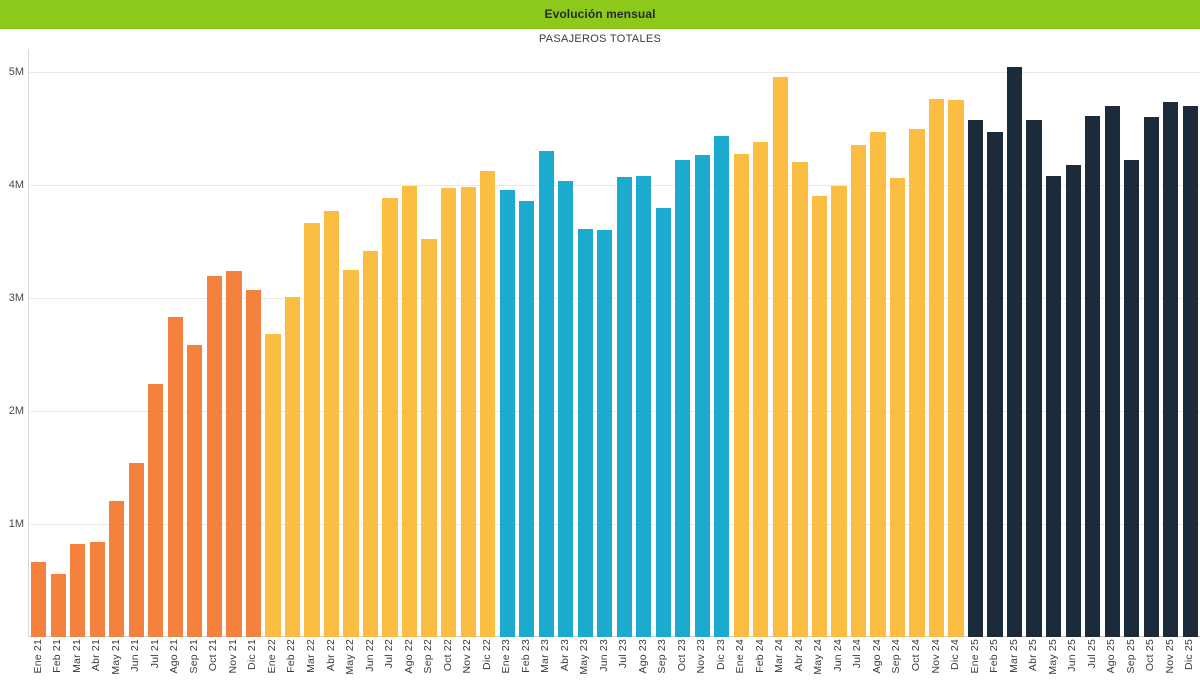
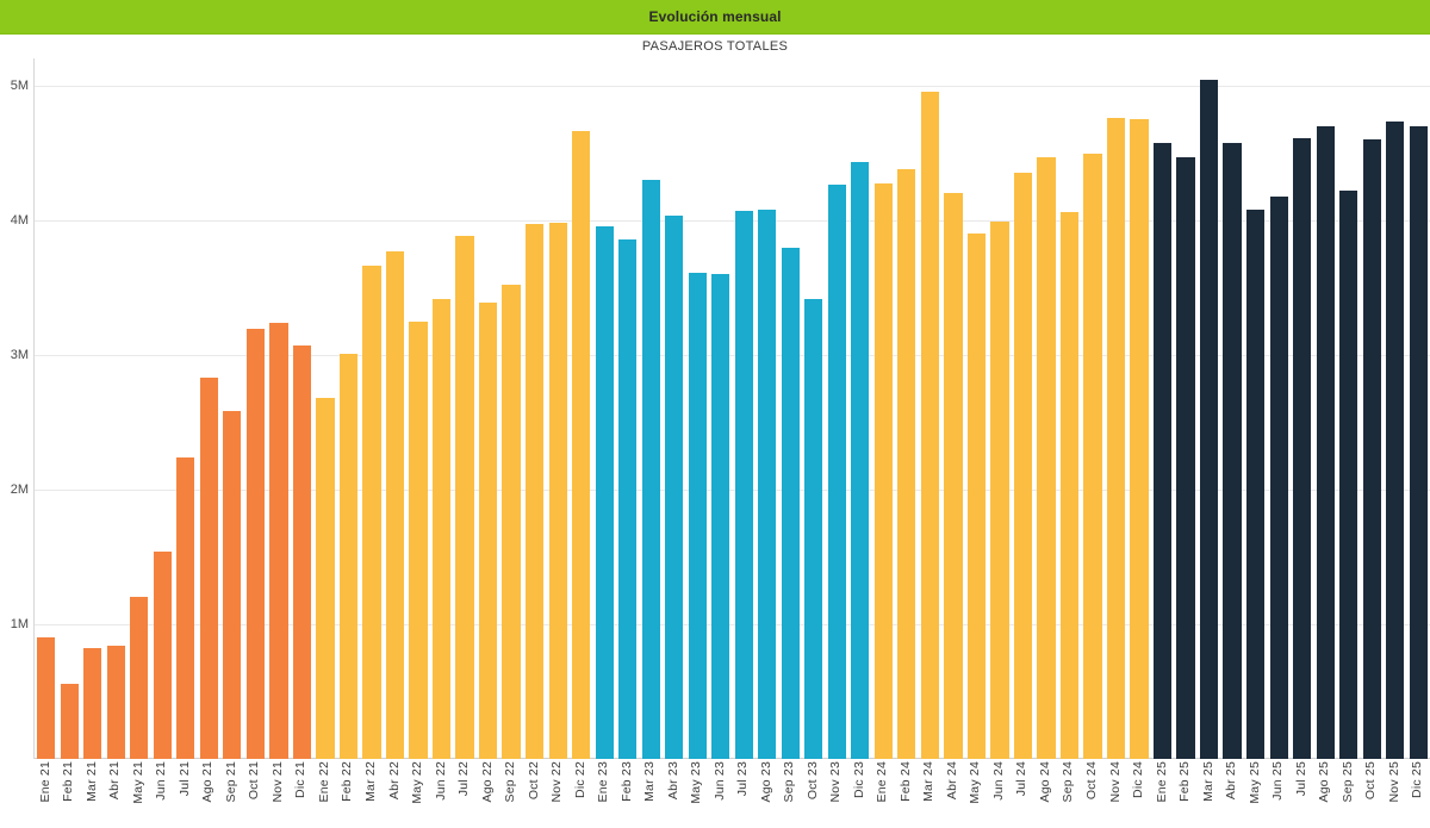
Ene 21: 0.66M -> 0.90M
Ago 22: 3.99M -> 3.39M
Dic 22: 4.12M -> 4.66M
Oct 23: 4.22M -> 3.41M
